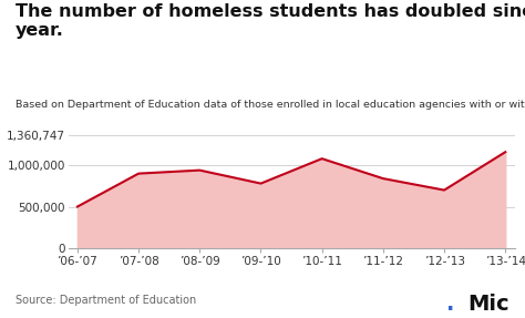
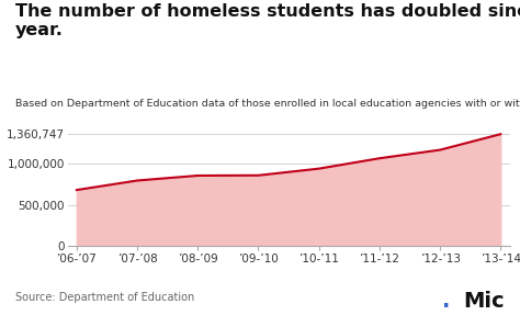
’06-’07: 500,000 -> 680,000
’07-’08: 900,000 -> 790,000
’08-’09: 940,000 -> 860,000
’09-’10: 780,000 -> 860,000
’10-’11: 1,080,000 -> 940,000
’11-’12: 840,000 -> 1,070,000
’12-’13: 700,000 -> 1,170,000
’13-’14: 1,160,000 -> 1,360,000
